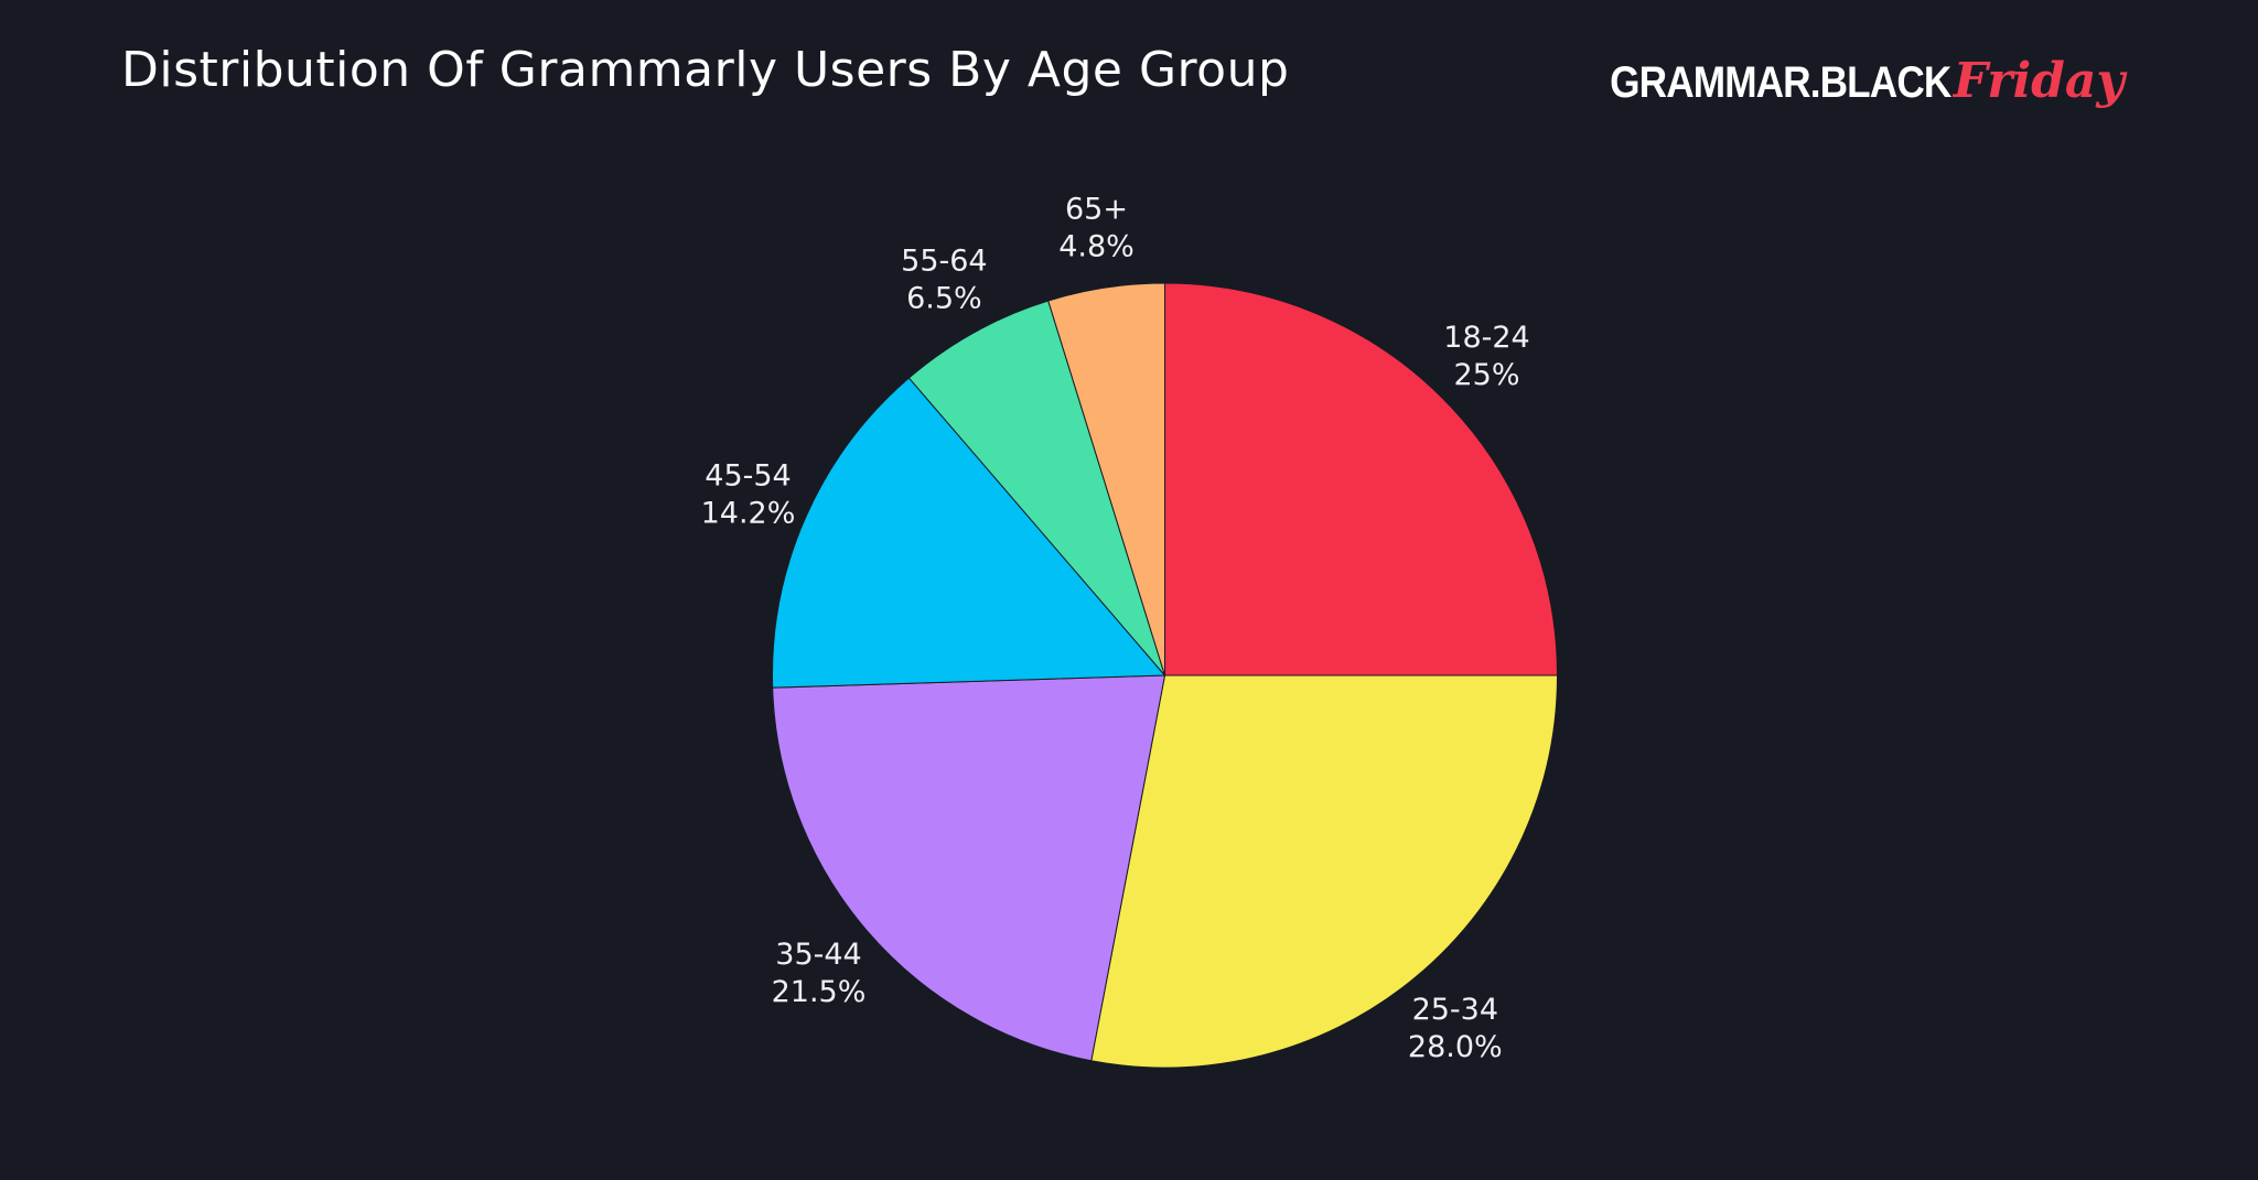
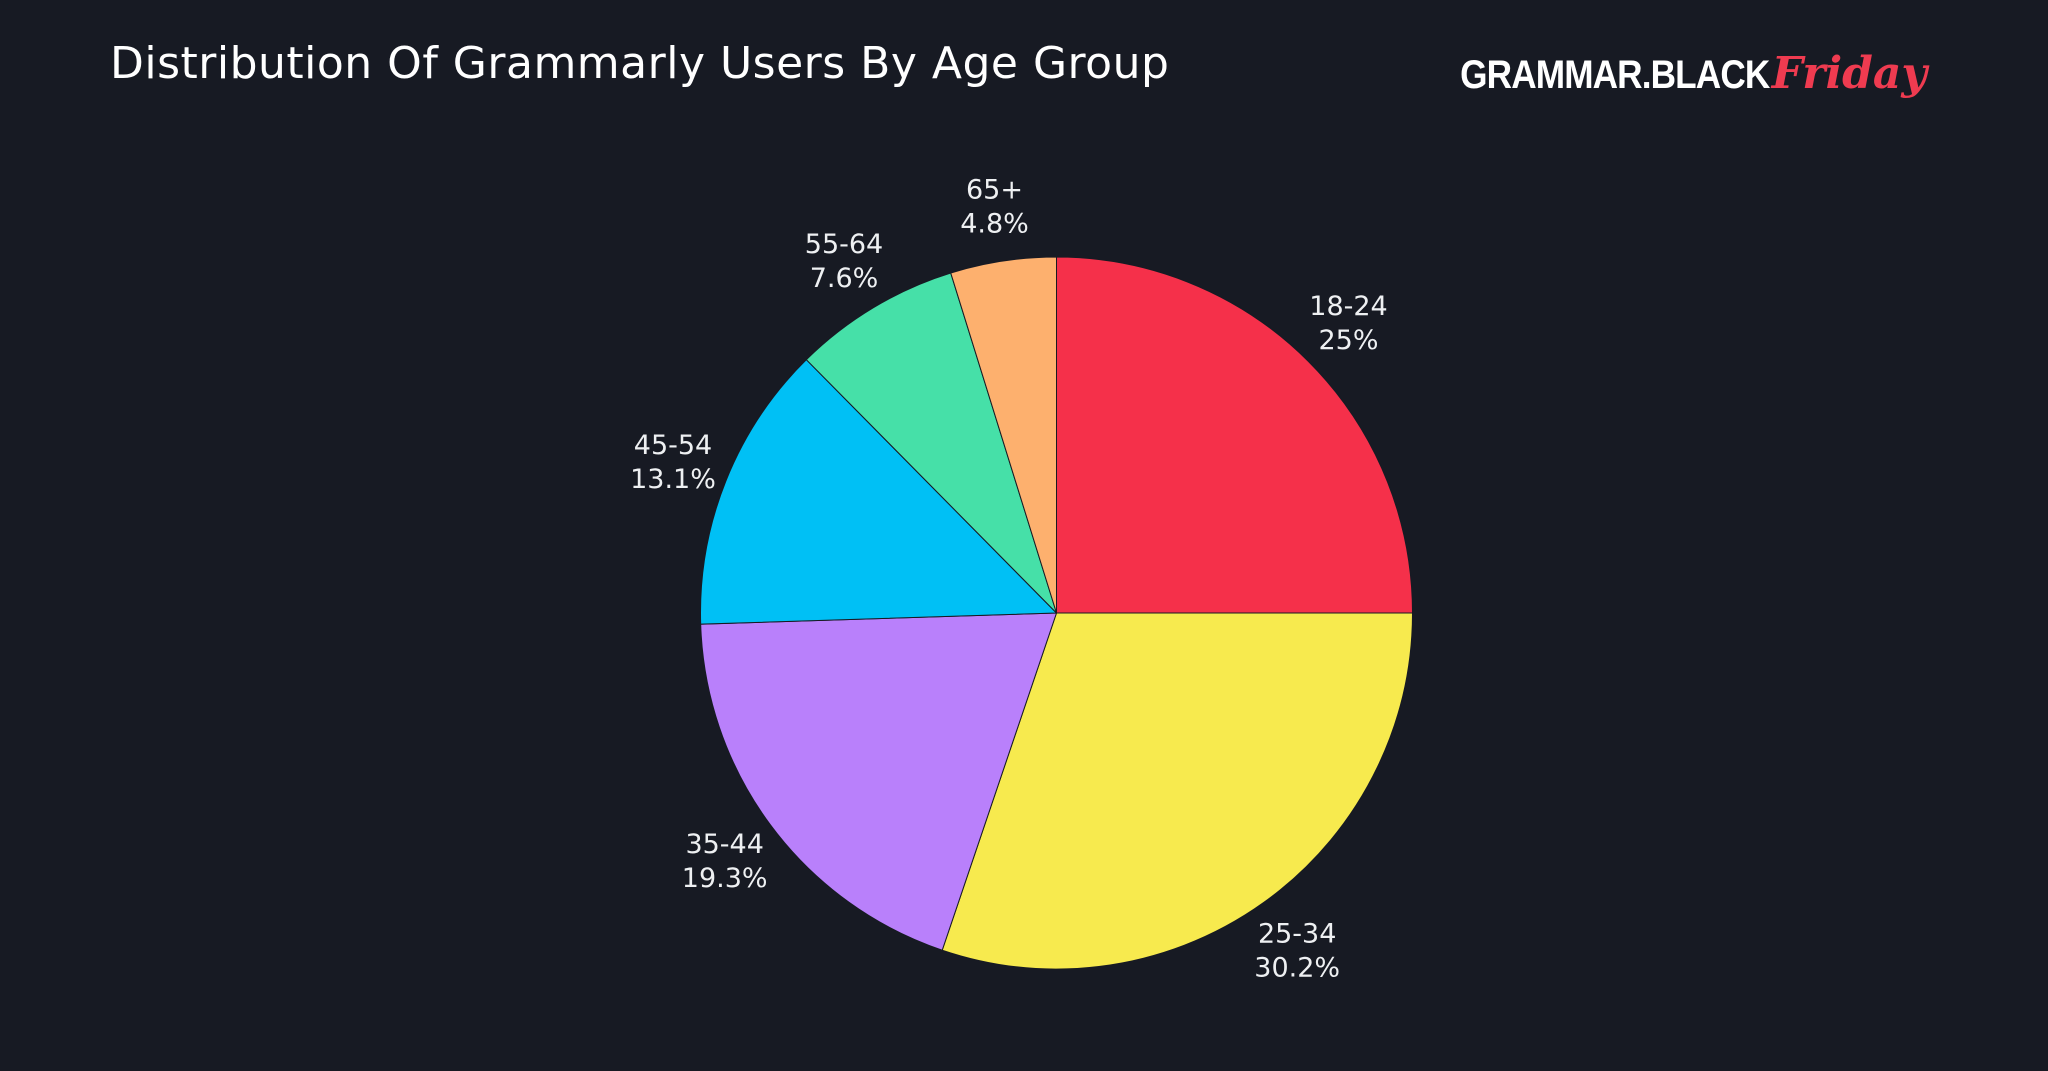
25-34: 28.0% -> 30.2%
35-44: 21.5% -> 19.3%
45-54: 14.2% -> 13.1%
55-64: 6.5% -> 7.6%
